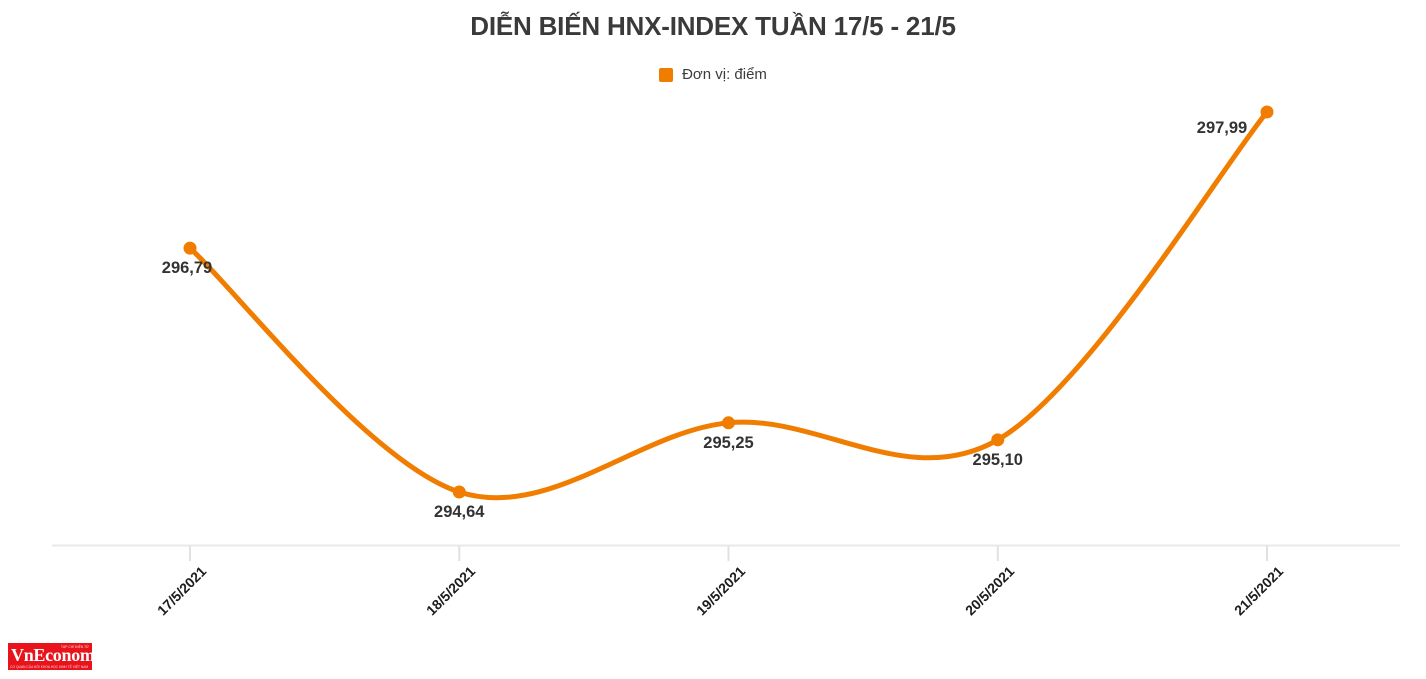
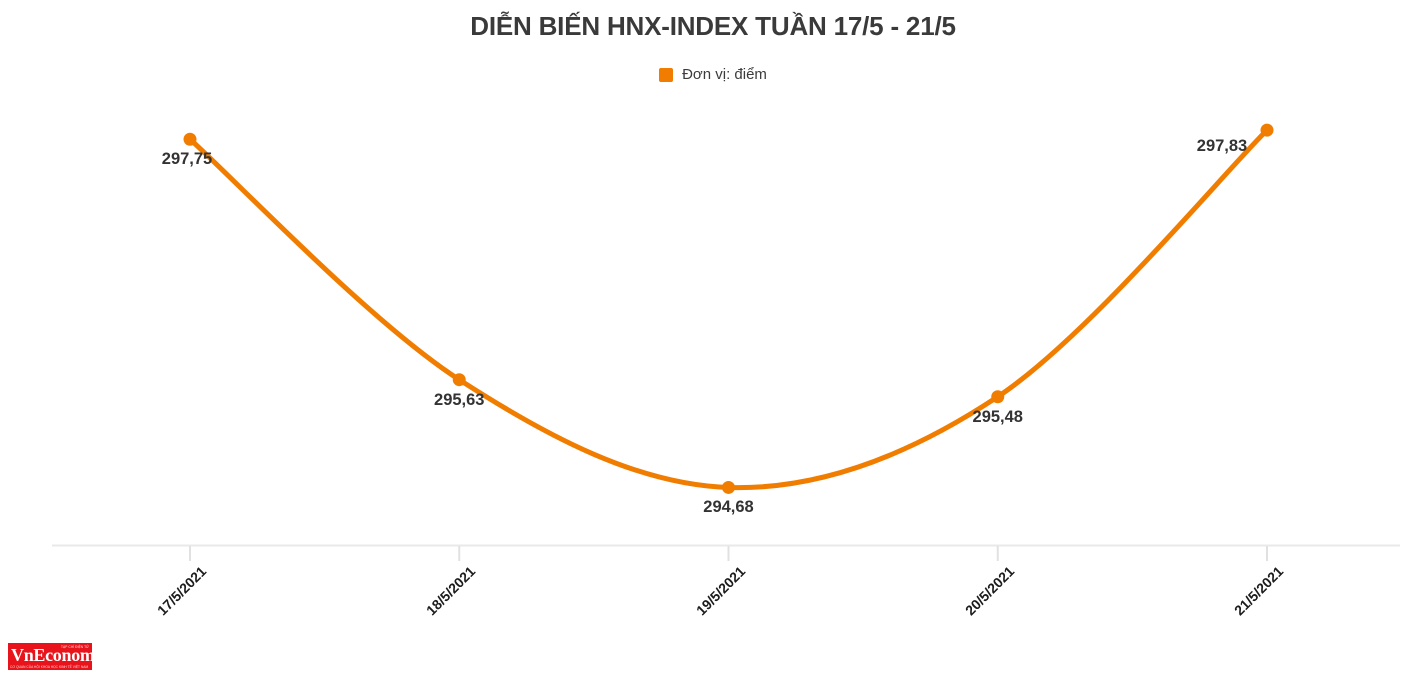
17/5/2021: 296,79 -> 297,75
18/5/2021: 294,64 -> 295,63
19/5/2021: 295,25 -> 294,68
20/5/2021: 295,10 -> 295,48
21/5/2021: 297,99 -> 297,83
